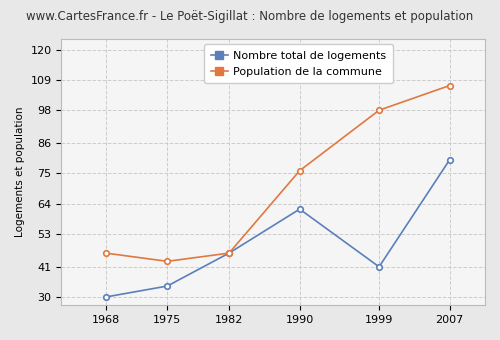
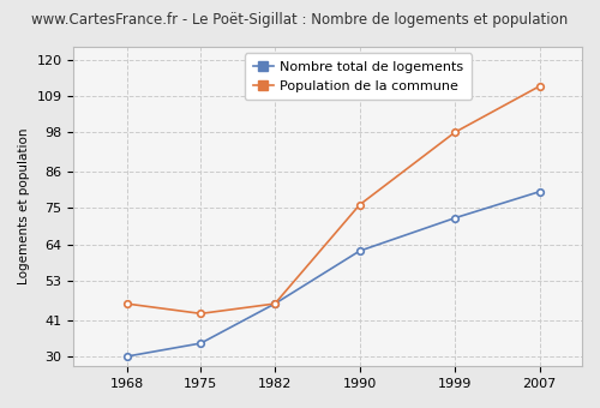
Nombre total de logements/1999: 41 -> 72
Population de la commune/2007: 107 -> 112
